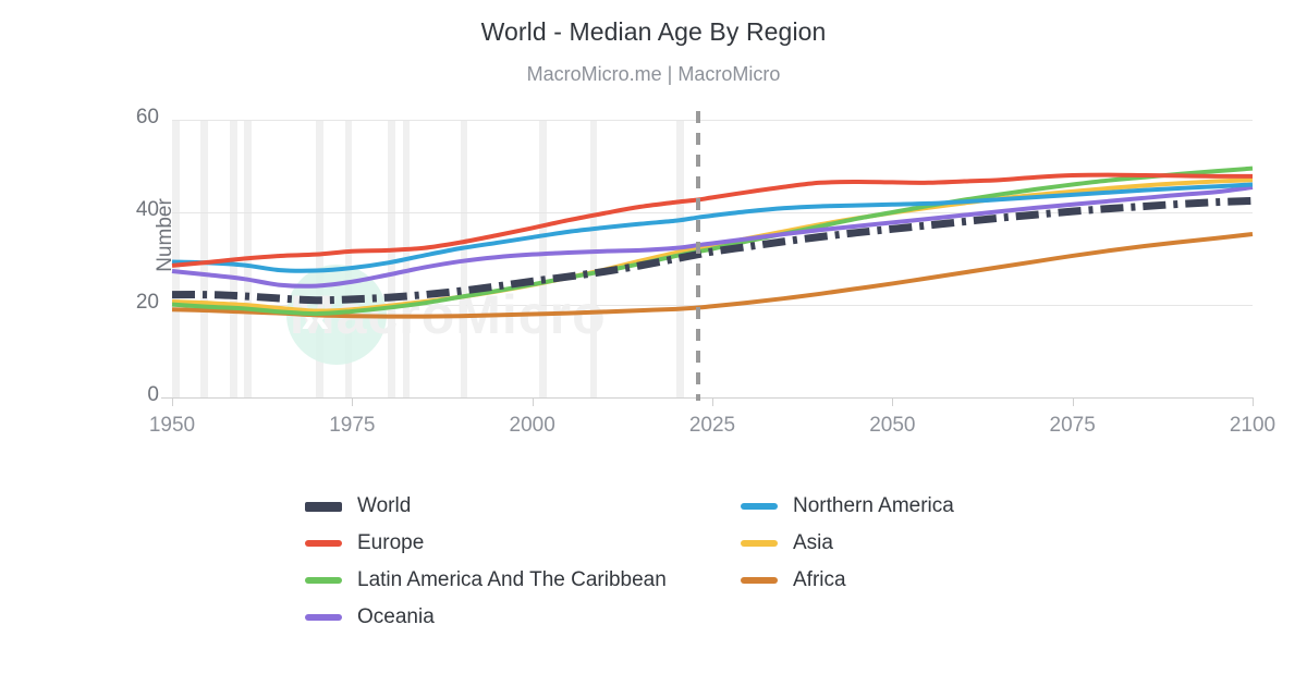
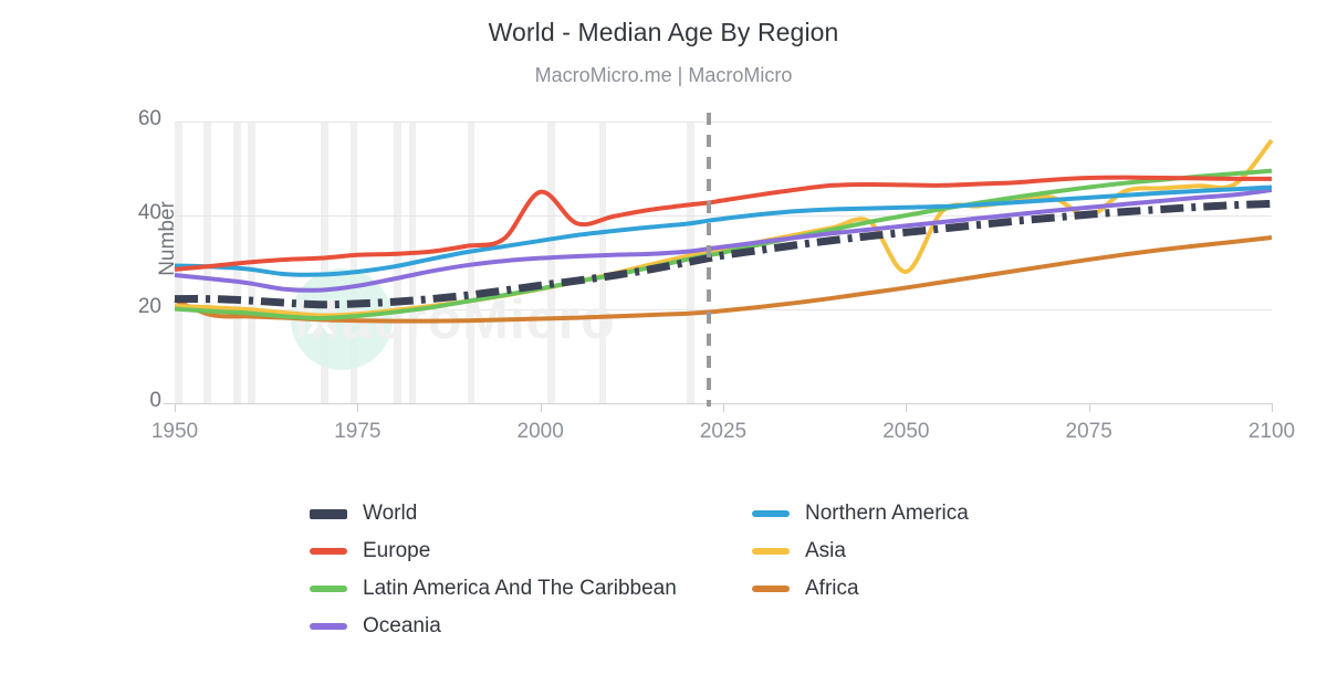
Africa/1950: 19 -> 22
Europe/2000: 37 -> 45
Asia/2050: 40 -> 28
Asia/2075: 44 -> 40
Asia/2100: 47 -> 56
